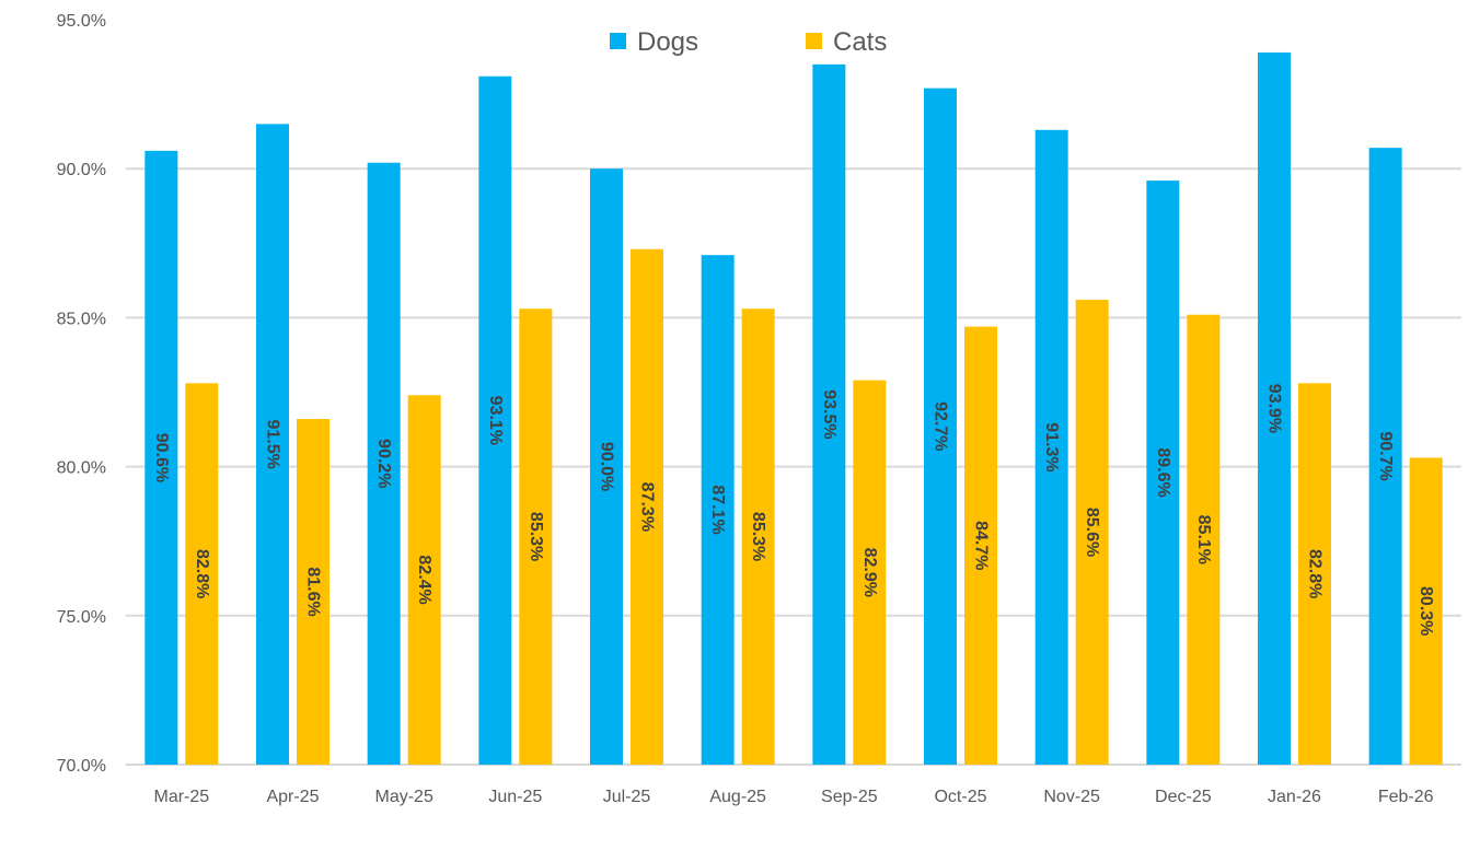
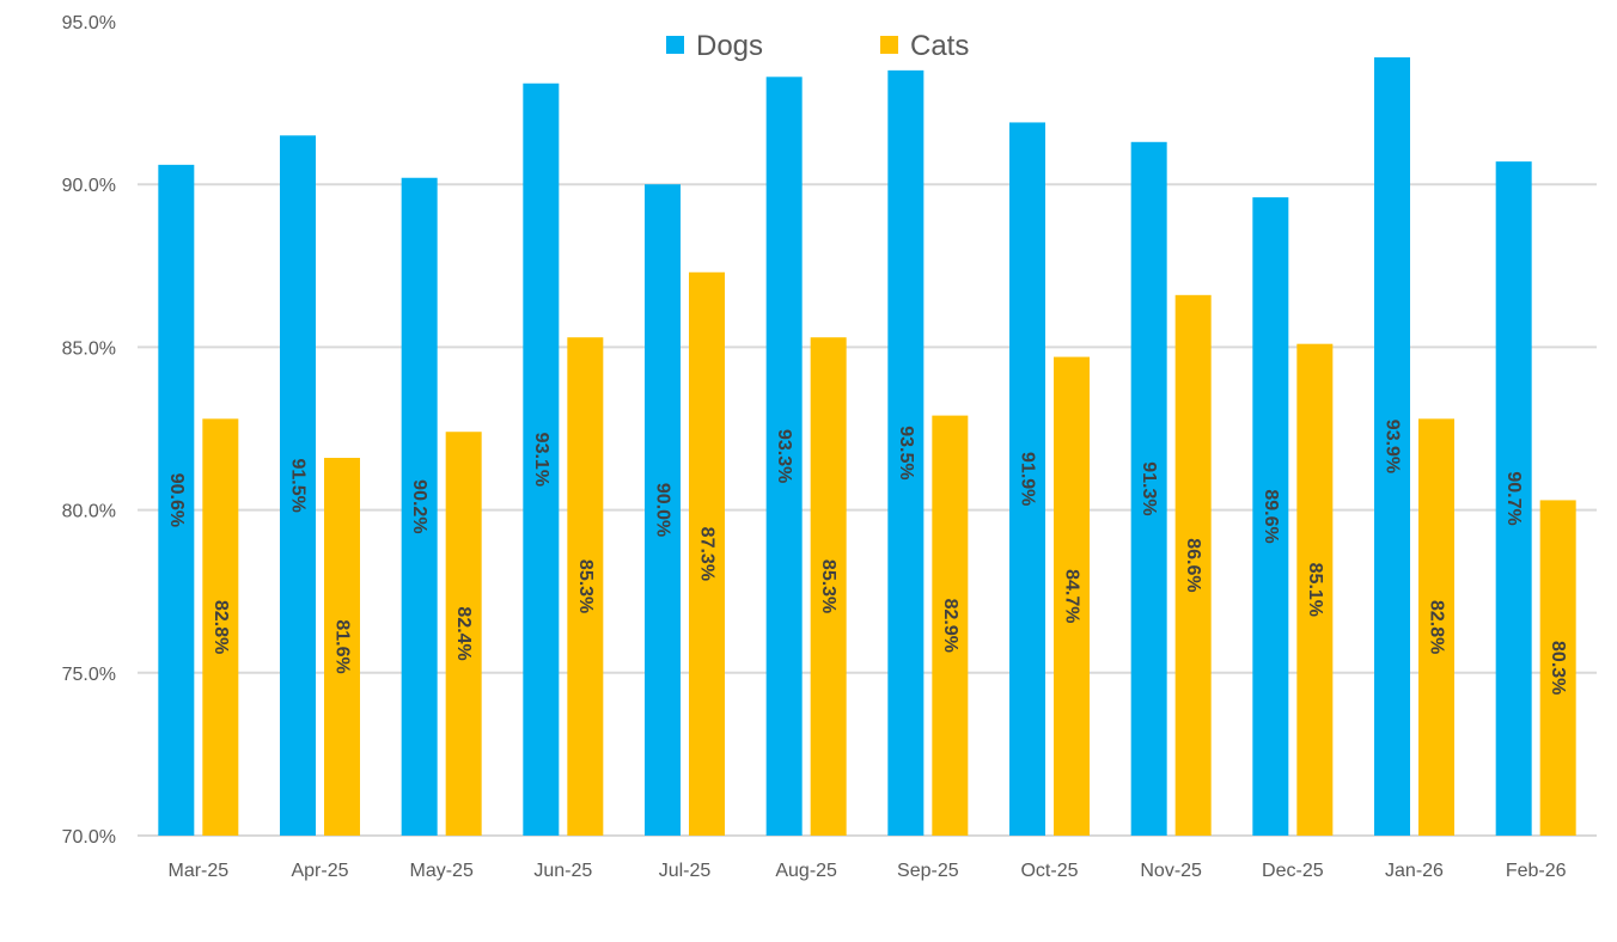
Dogs/Aug-25: 87.1% -> 93.3%
Dogs/Oct-25: 92.7% -> 91.9%
Cats/Nov-25: 85.6% -> 86.6%
